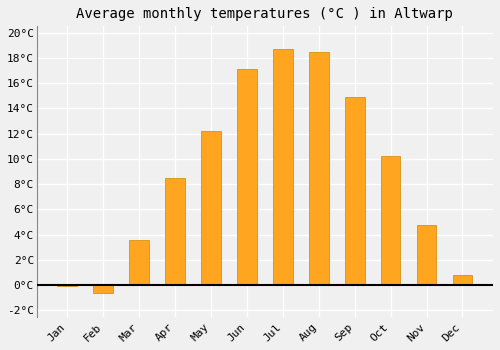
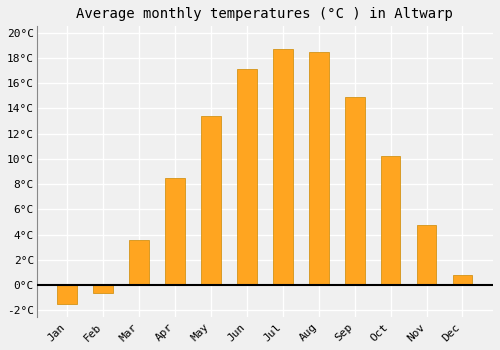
Jan: -0.1°C -> -1.5°C
May: 12.2°C -> 13.4°C
